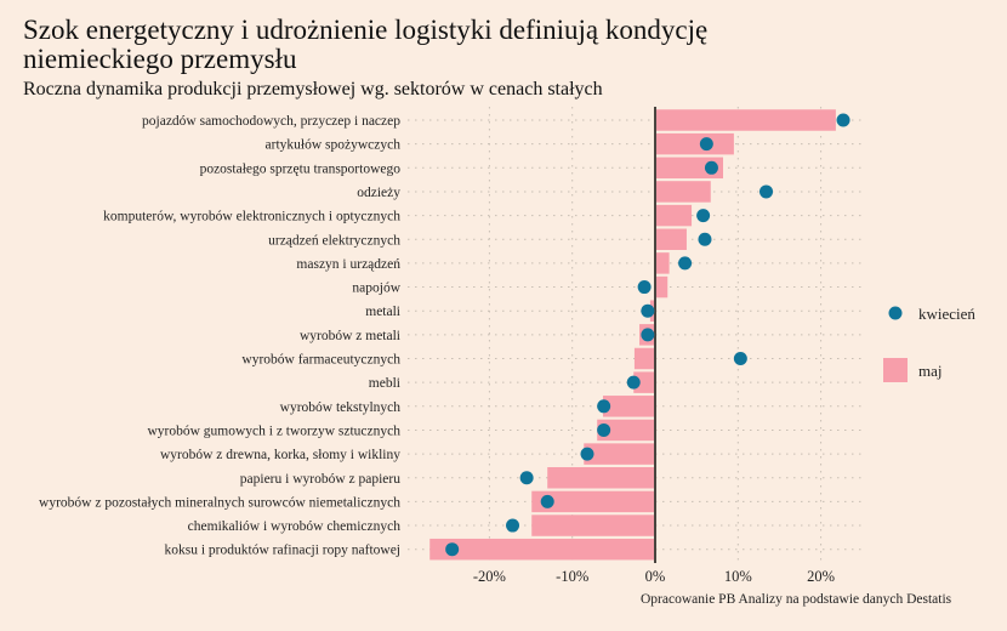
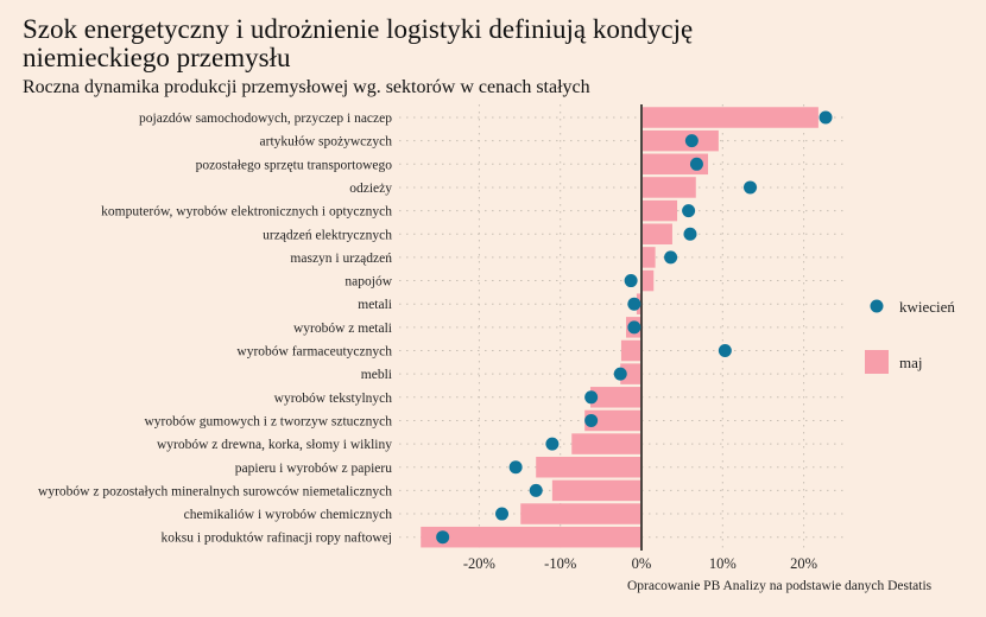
kwiecień/wyrobów z drewna, korka, słomy i wikliny: -8% -> -11%
maj/wyrobów z pozostałych mineralnych surowców niemetalicznych: -15% -> -11%
